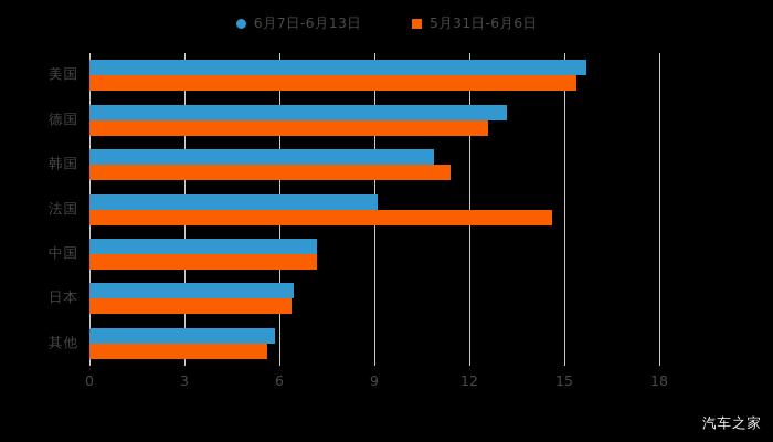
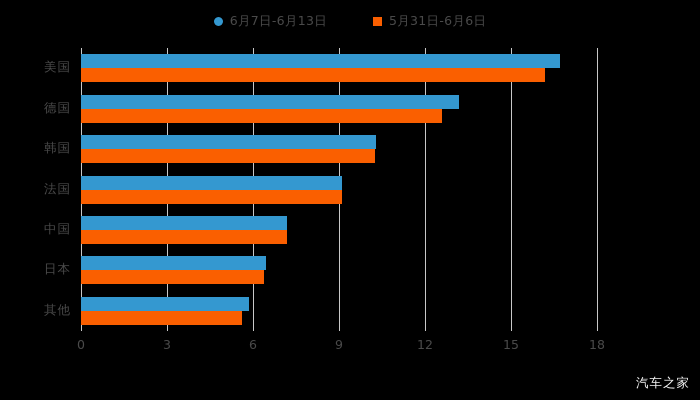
6月7日-6月13日/美国: 15.7 -> 16.7
5月31日-6月6日/美国: 15.4 -> 16.2
6月7日-6月13日/韩国: 10.9 -> 10.3
5月31日-6月6日/韩国: 11.4 -> 10.2
5月31日-6月6日/法国: 14.6 -> 9.1
